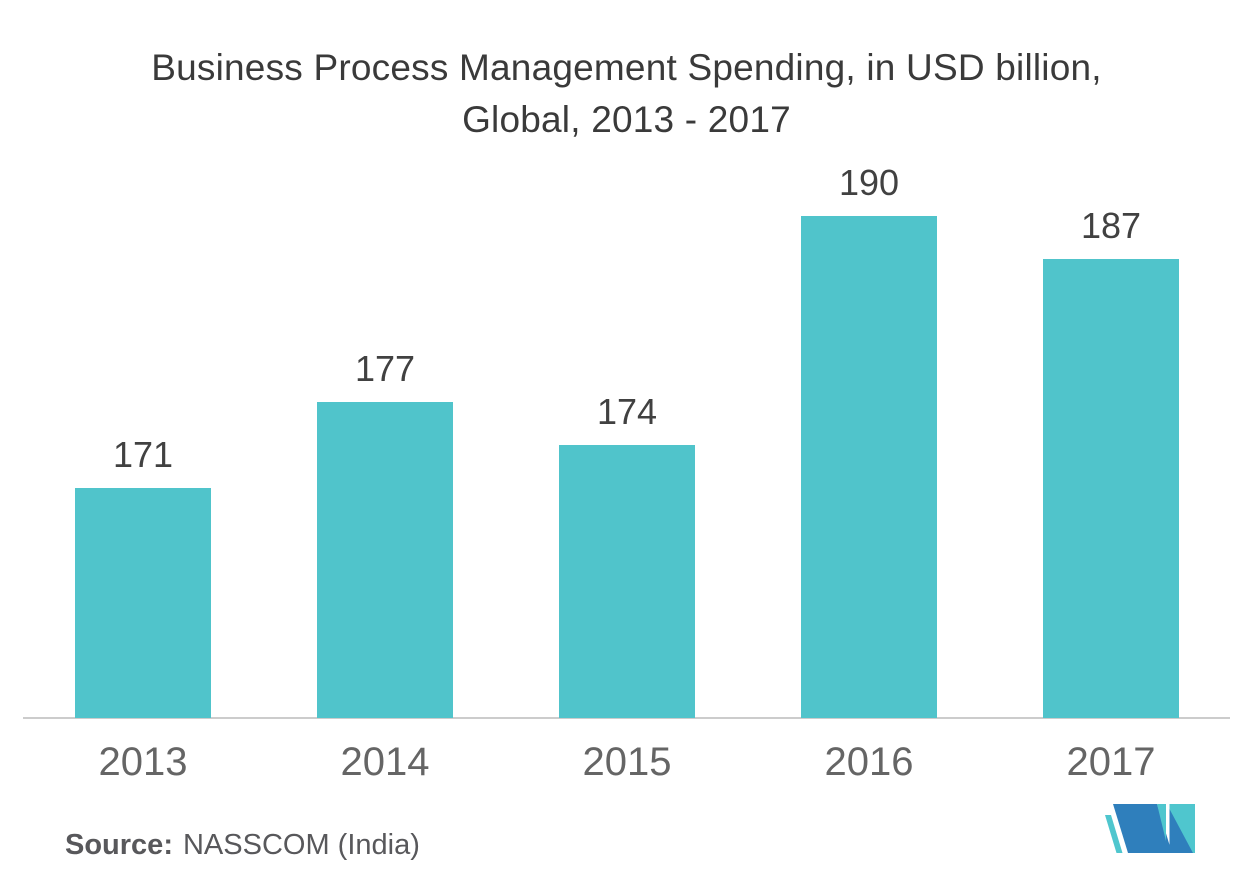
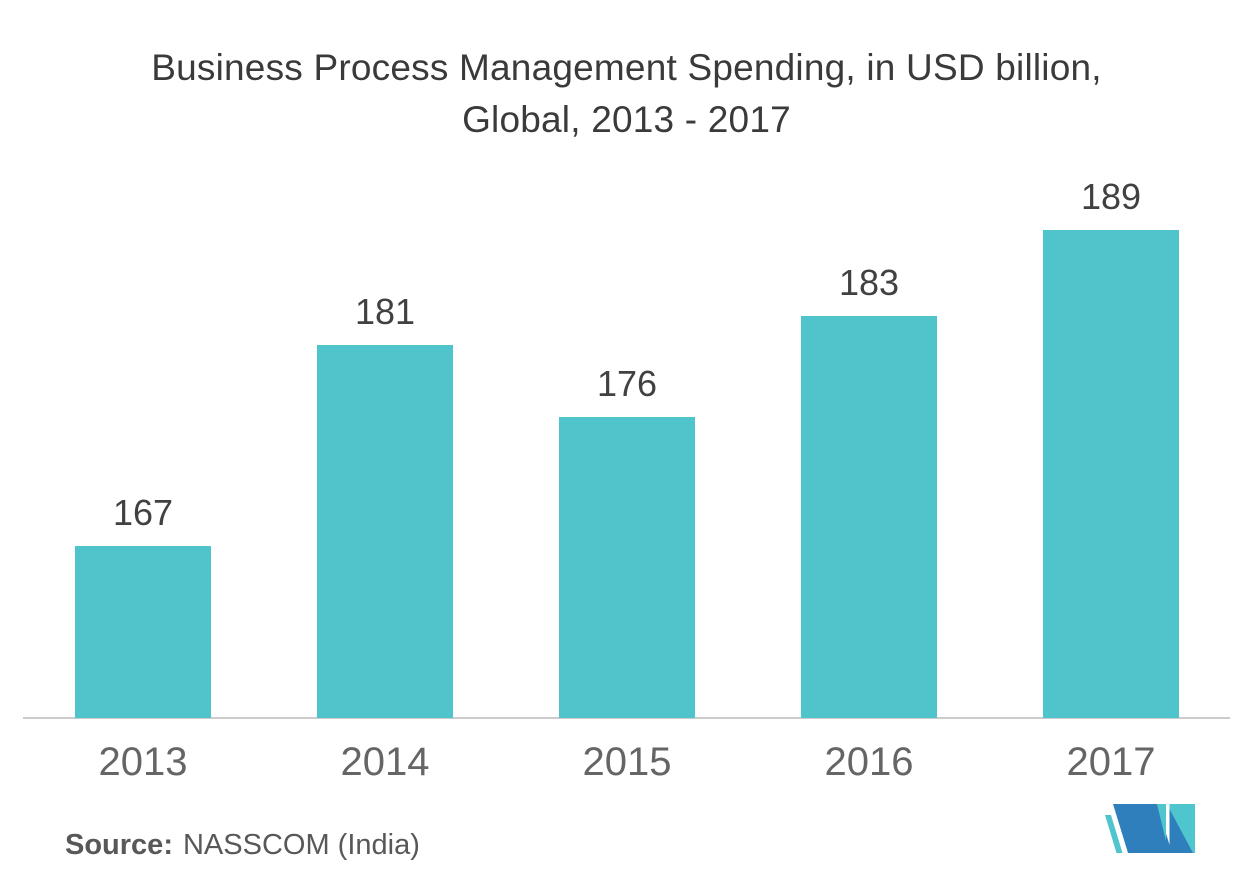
2013: 171 -> 167
2014: 177 -> 181
2015: 174 -> 176
2016: 190 -> 183
2017: 187 -> 189
